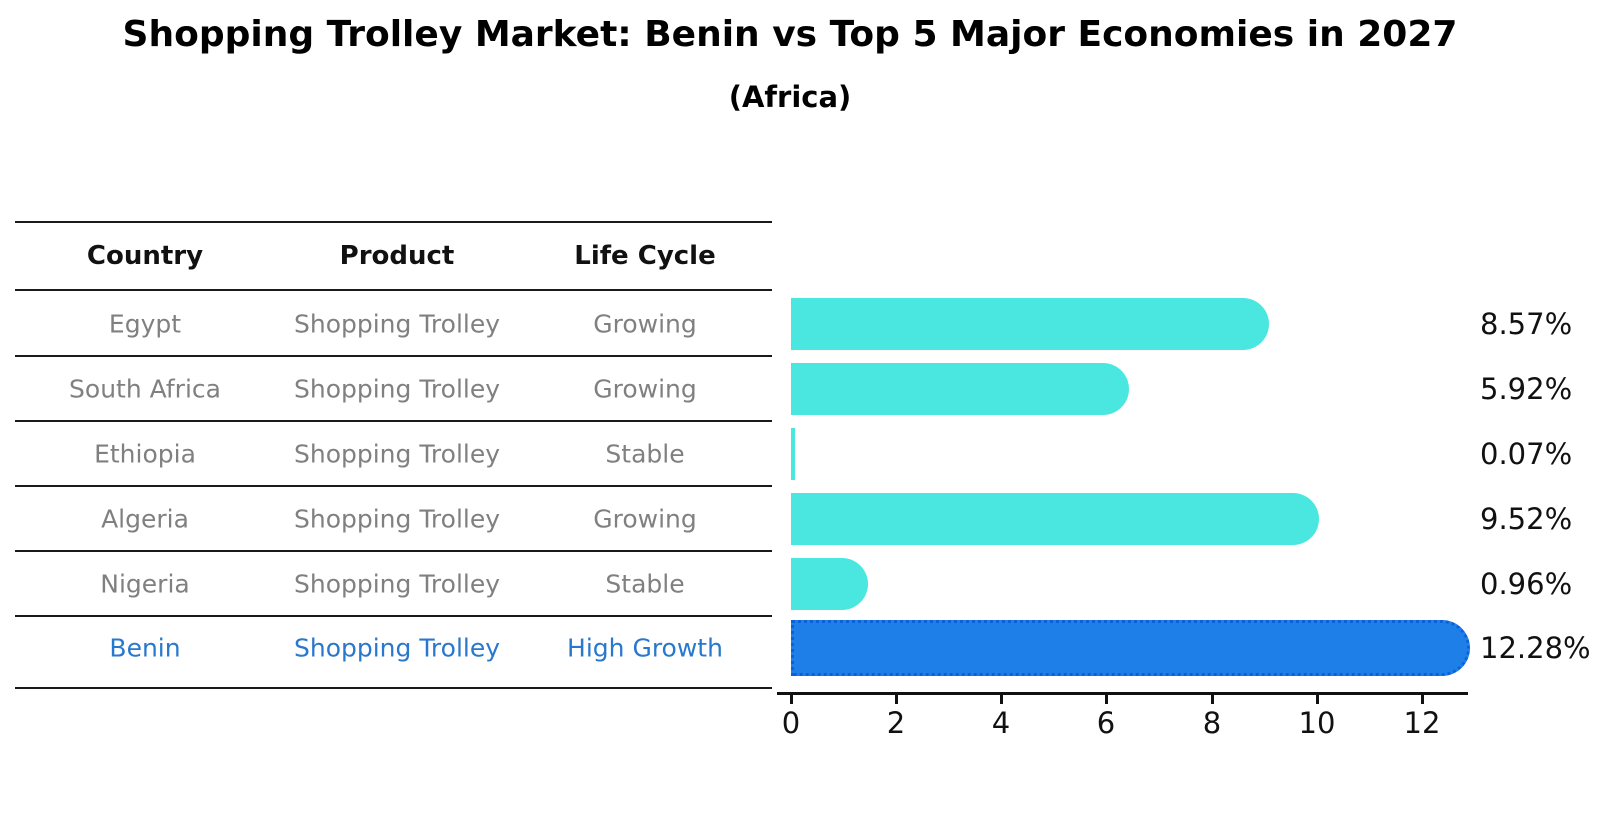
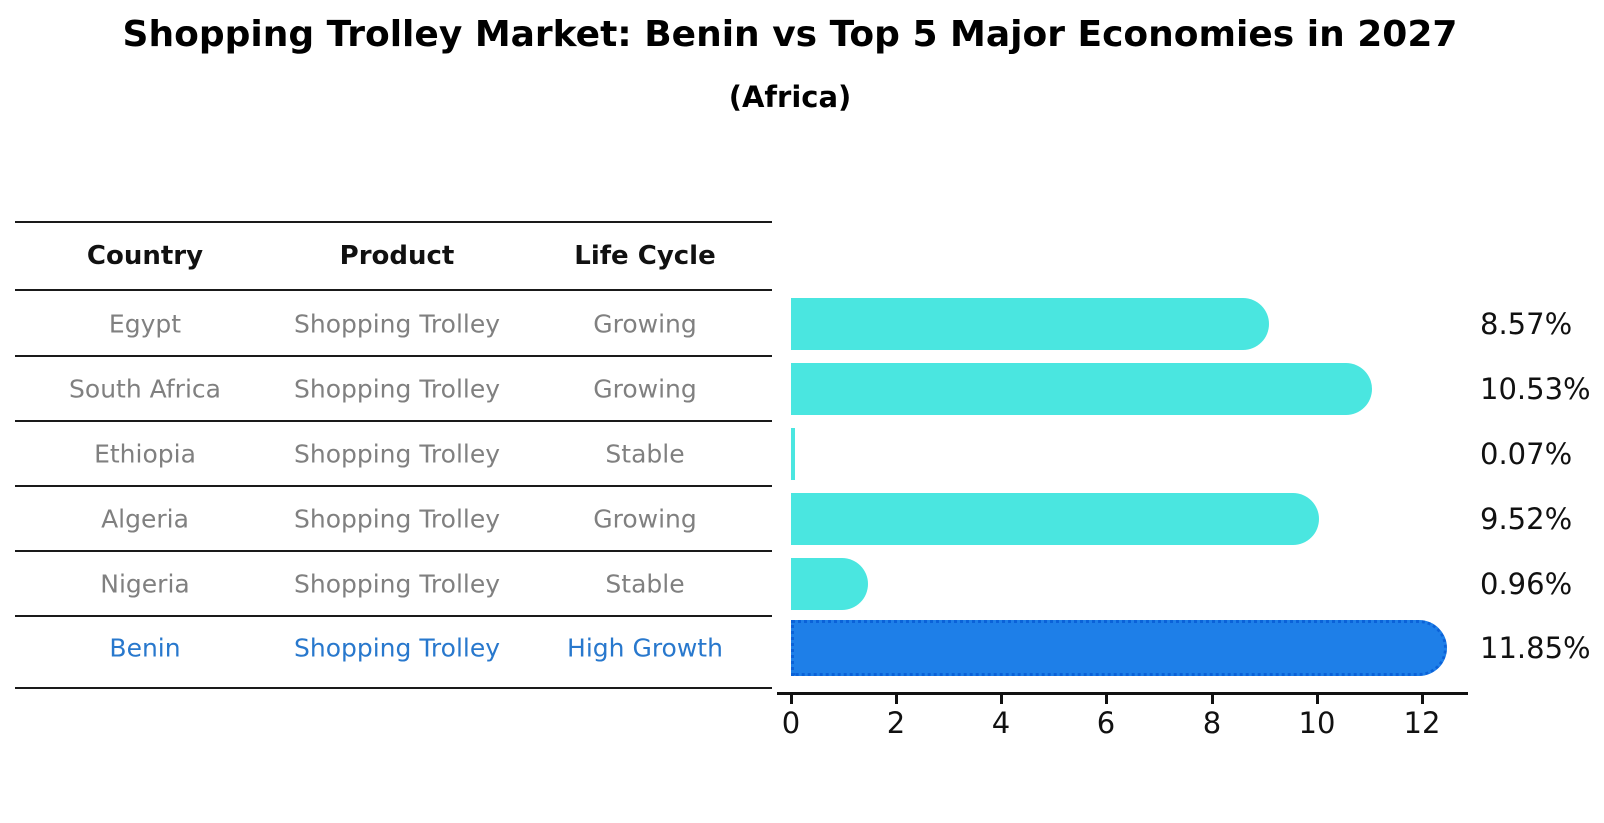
South Africa: 5.92% -> 10.53%
Benin: 12.28% -> 11.85%
